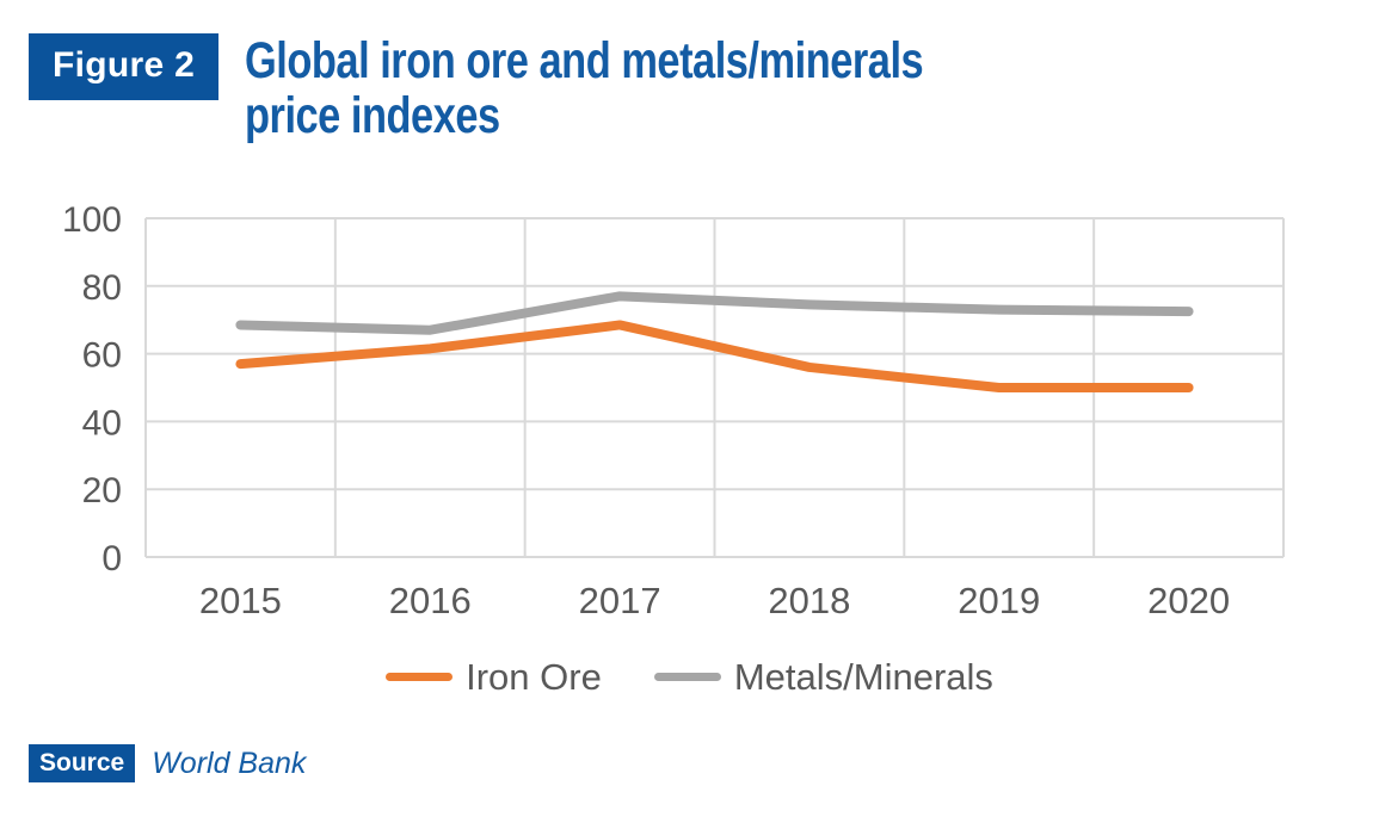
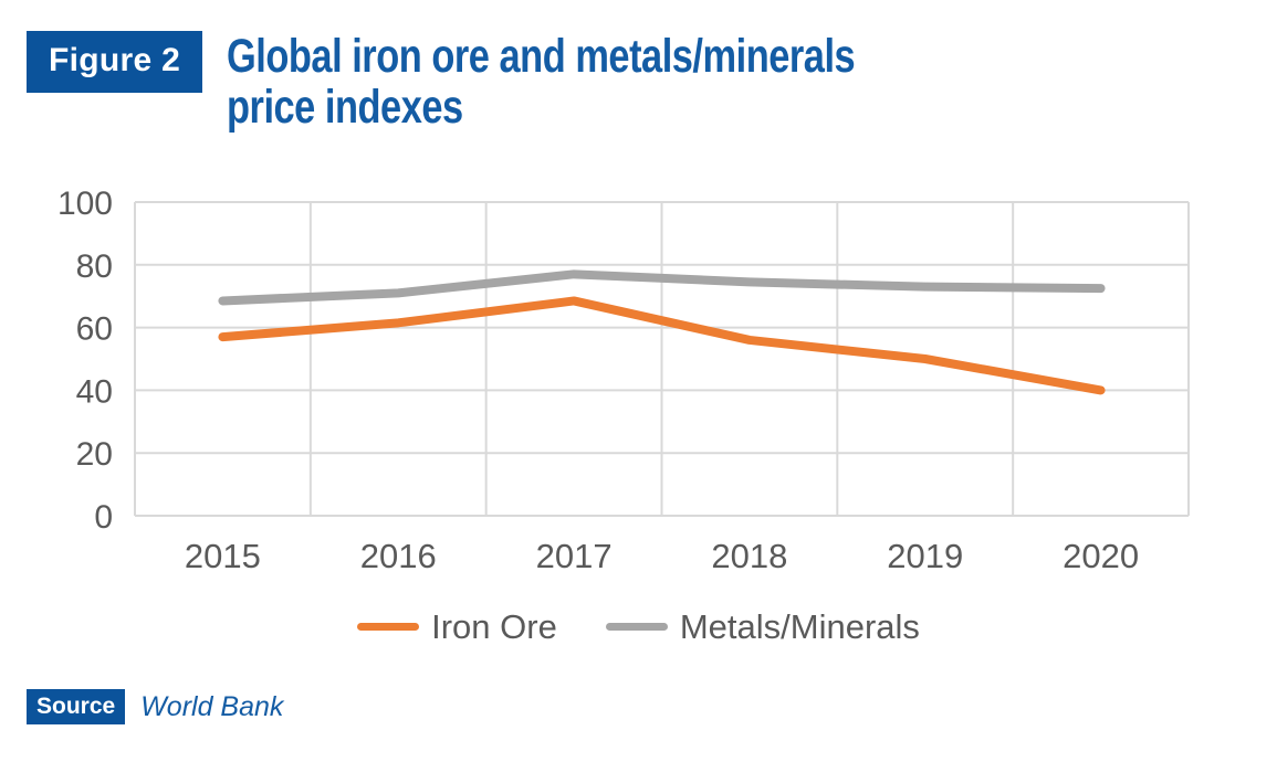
Metals/Minerals/2016: 67 -> 71
Iron Ore/2020: 50 -> 40
